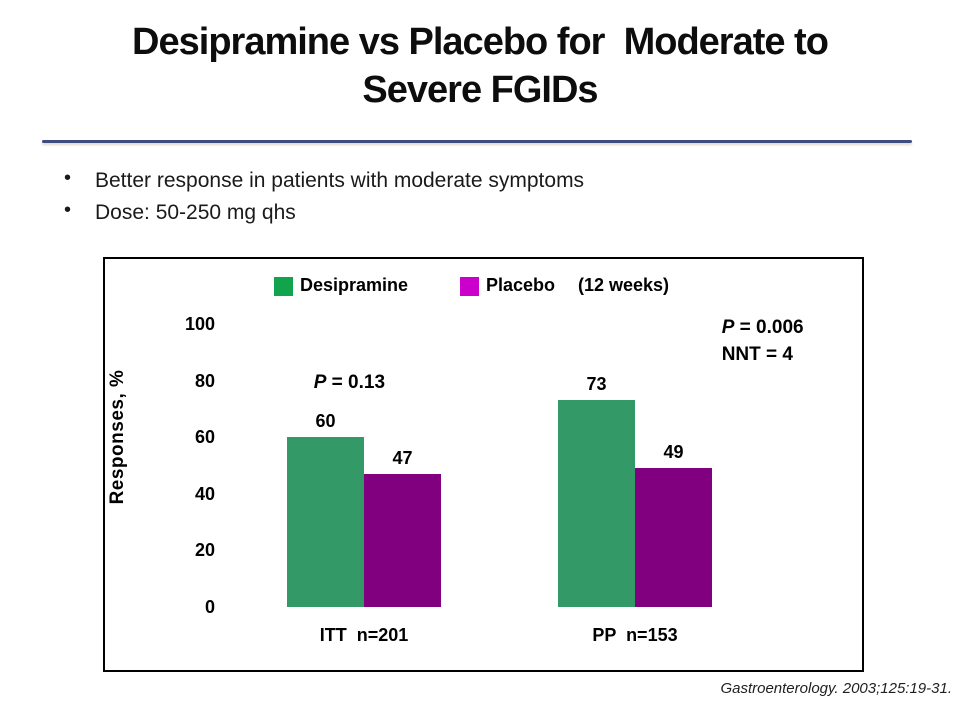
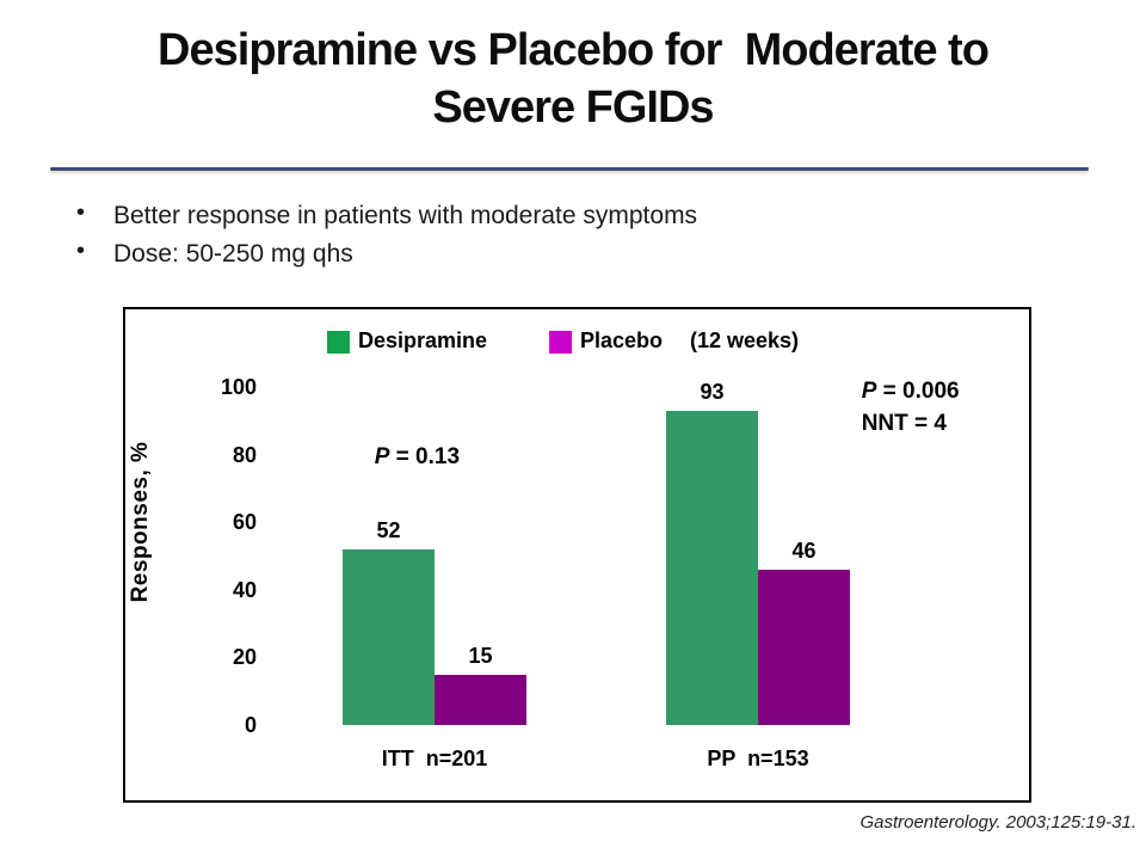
Desipramine/ITT n=201: 60 -> 52
Placebo/ITT n=201: 47 -> 15
Desipramine/PP n=153: 73 -> 93
Placebo/PP n=153: 49 -> 46
